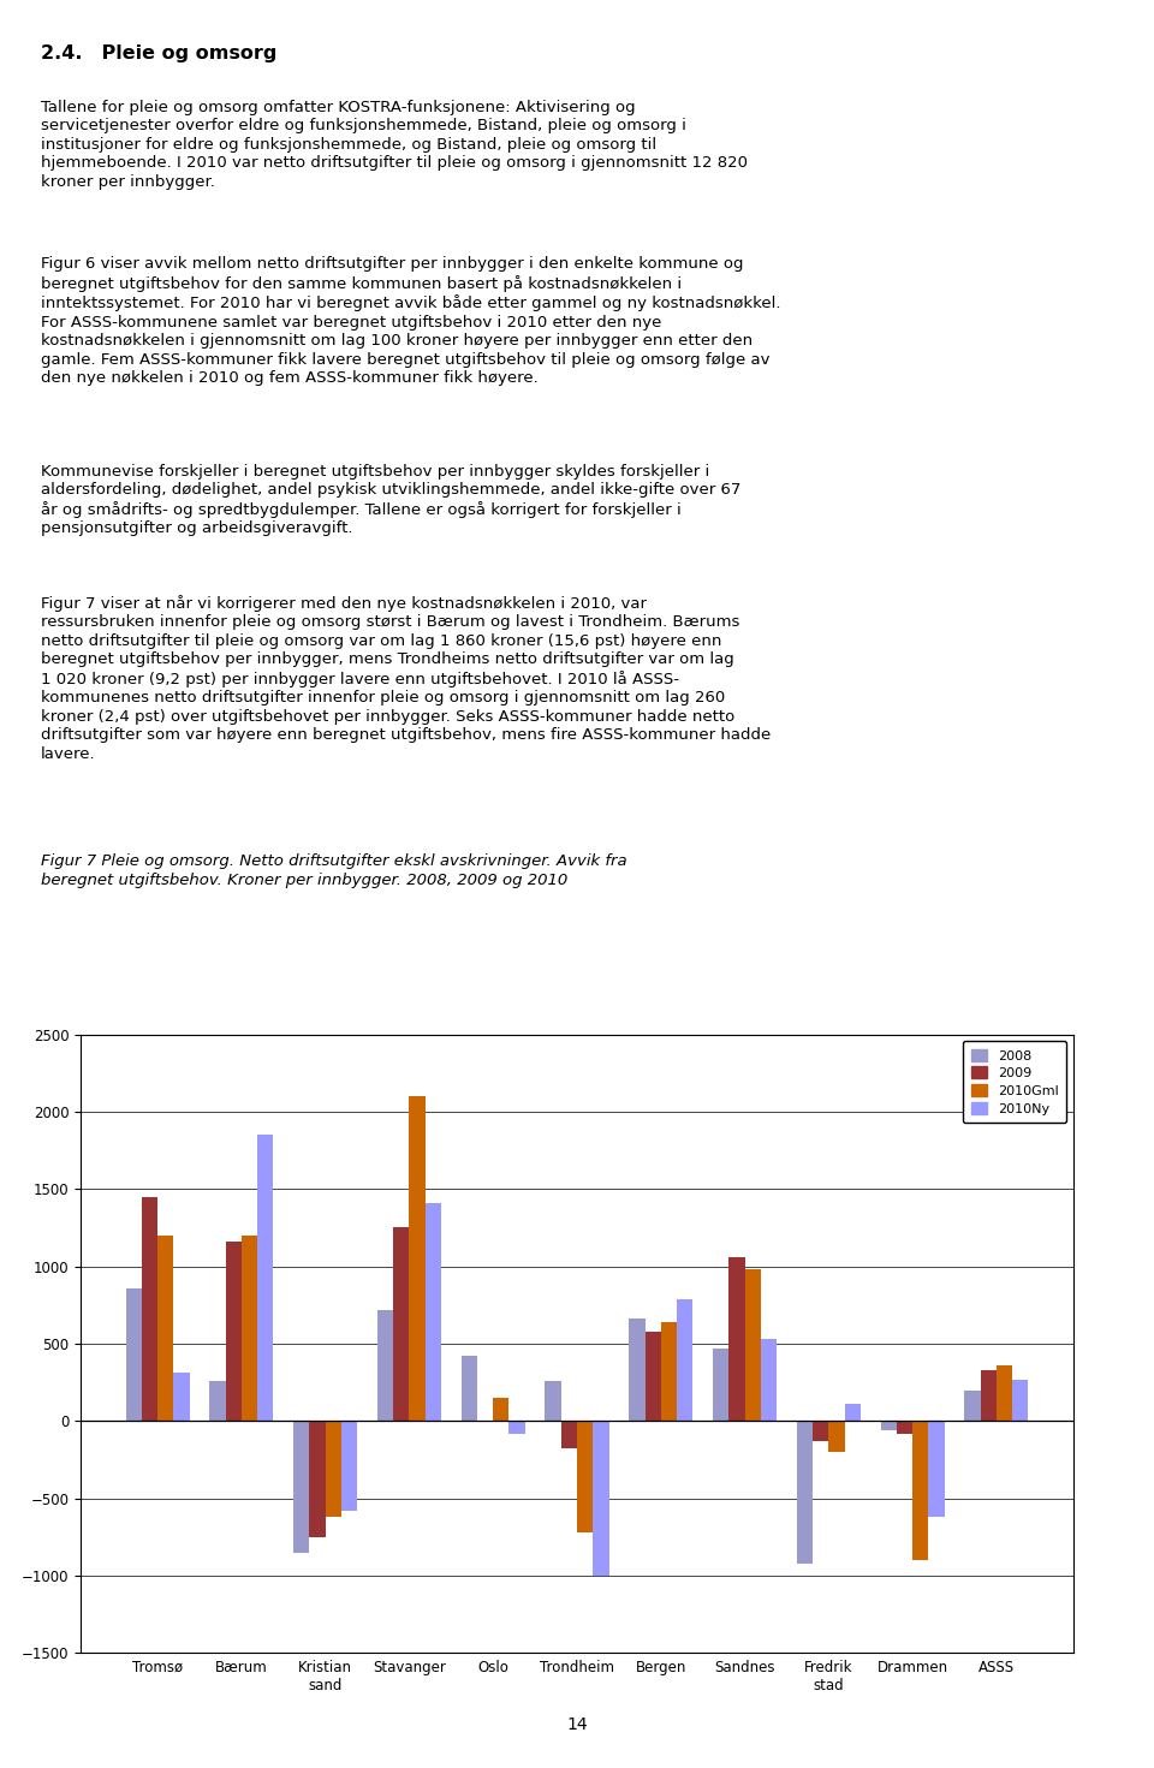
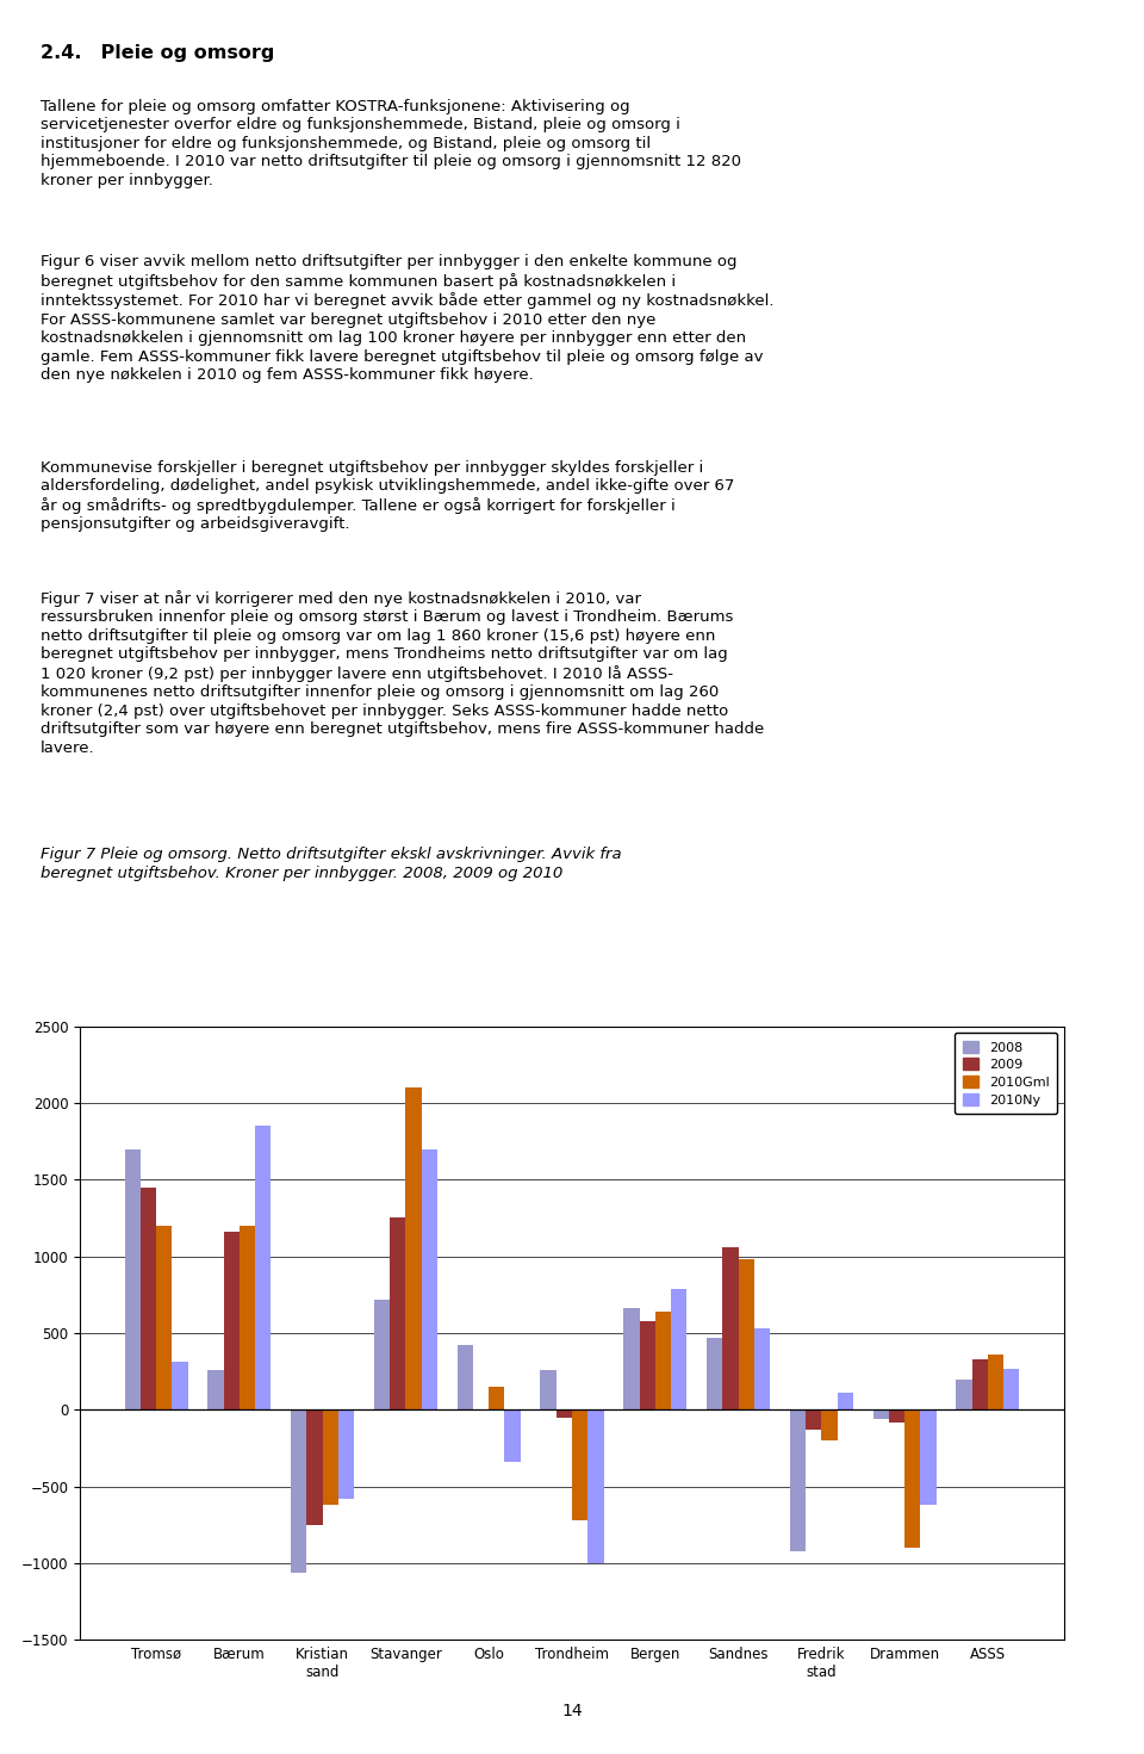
2008/Tromsø: 860 -> 1700
2008/Kristian sand: -850 -> -1060
2010Ny/Stavanger: 1410 -> 1700
2010Ny/Oslo: -80 -> -340
2009/Trondheim: -180 -> -50
